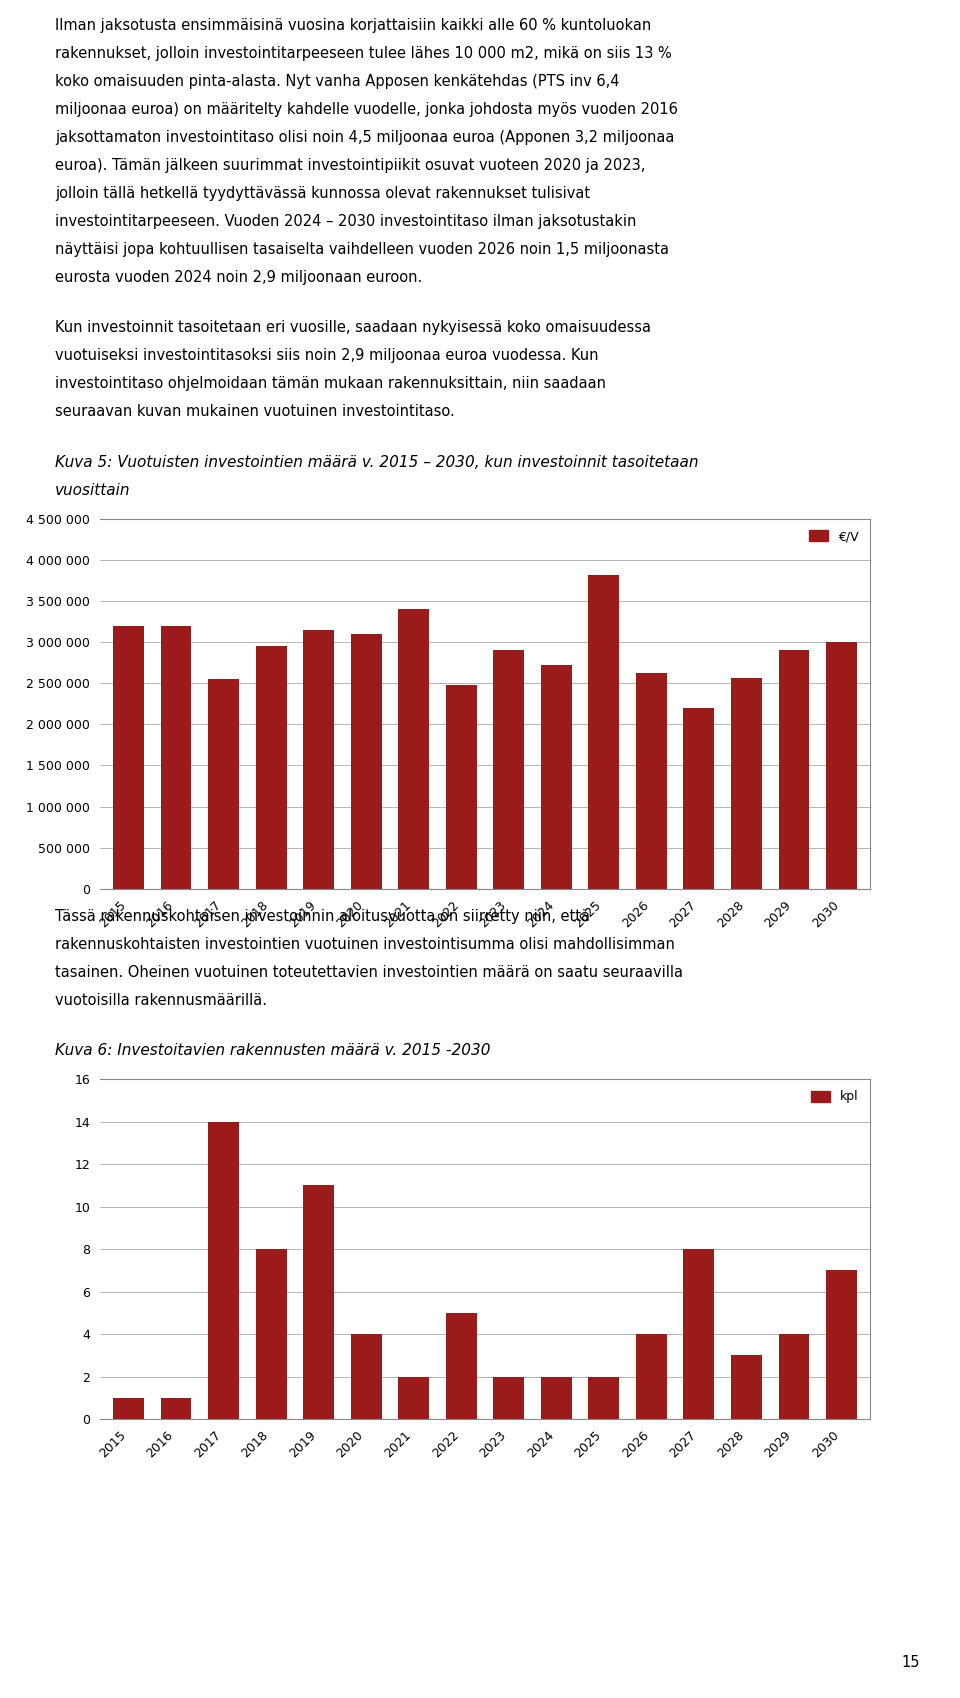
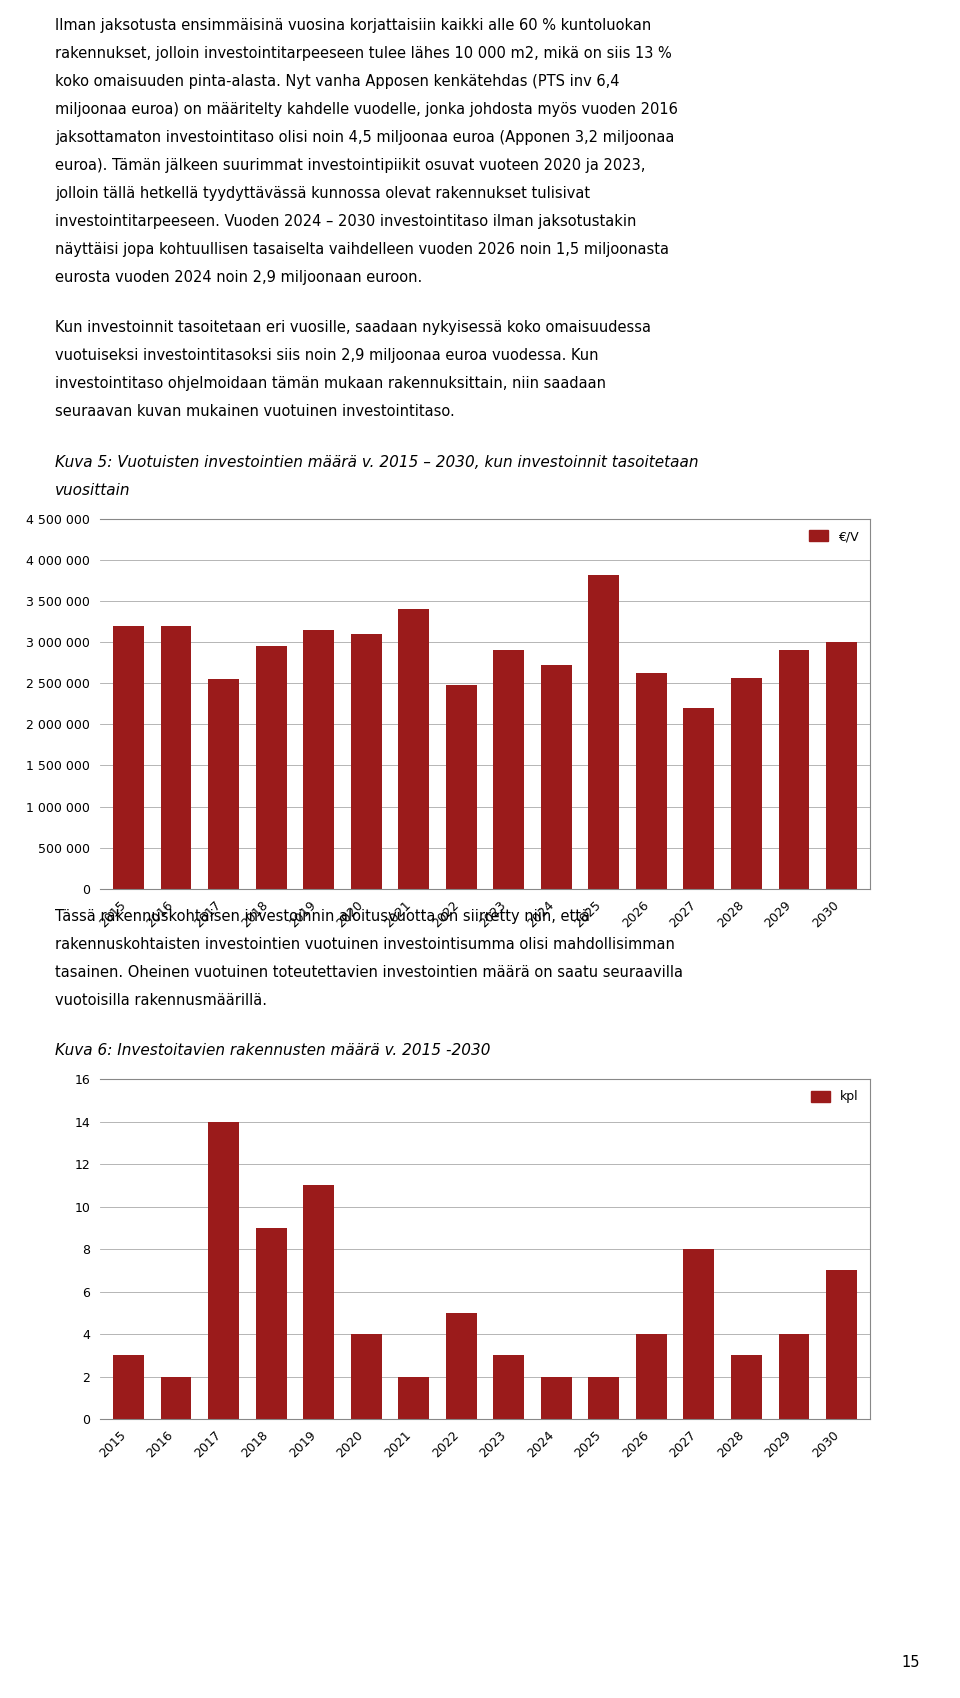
2015: 1 -> 3
2016: 1 -> 2
2018: 8 -> 9
2023: 2 -> 3
